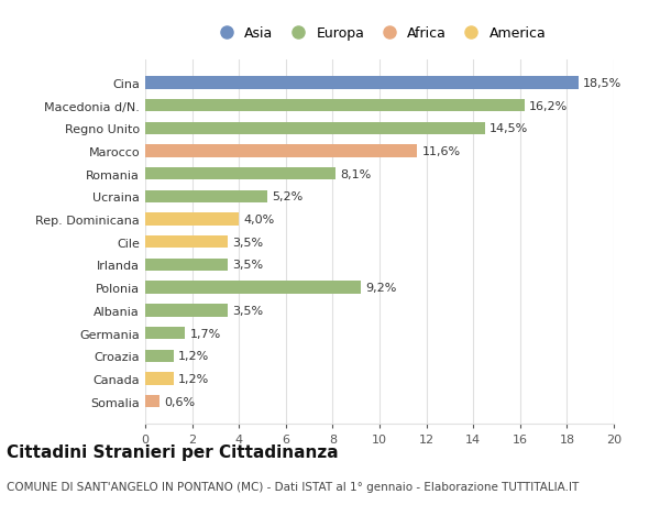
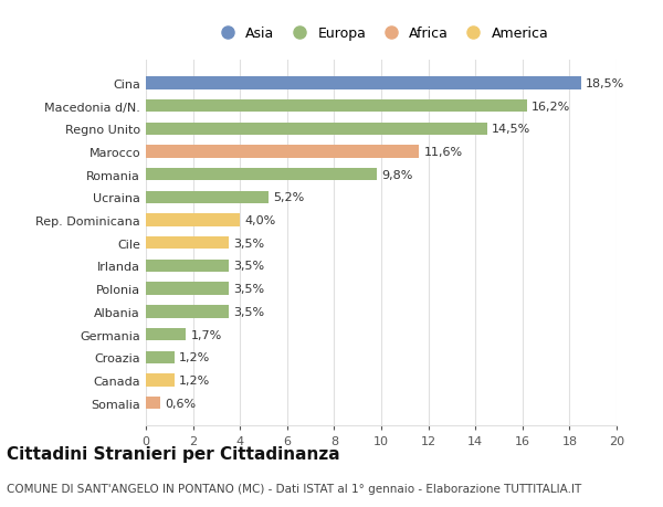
Romania: 8,1% -> 9,8%
Polonia: 9,2% -> 3,5%
